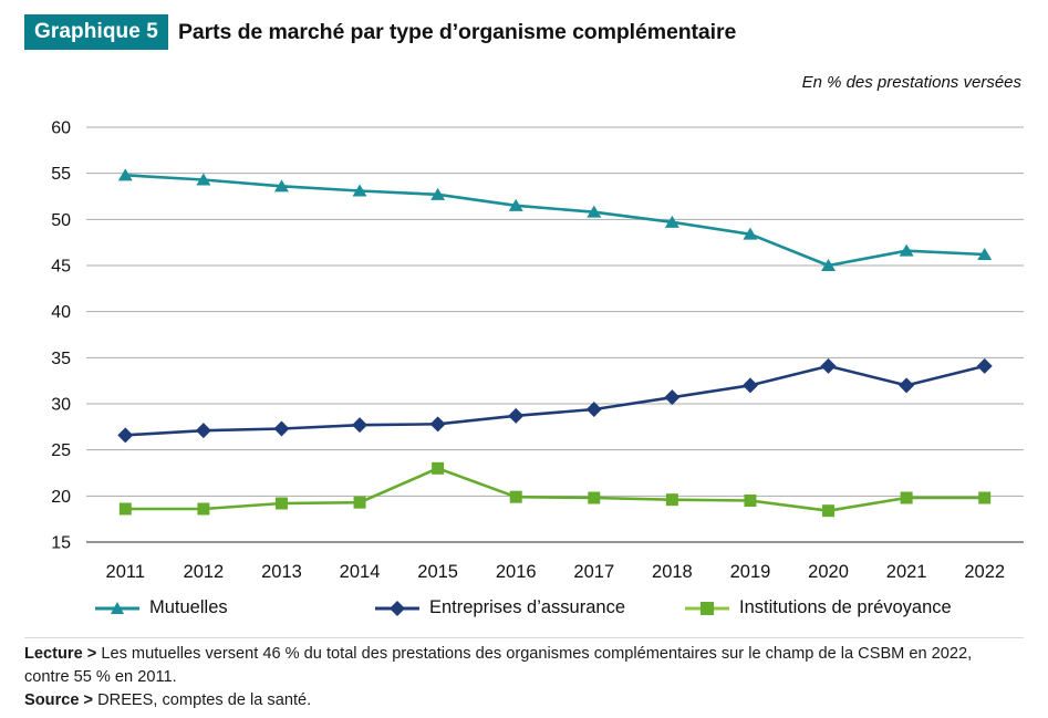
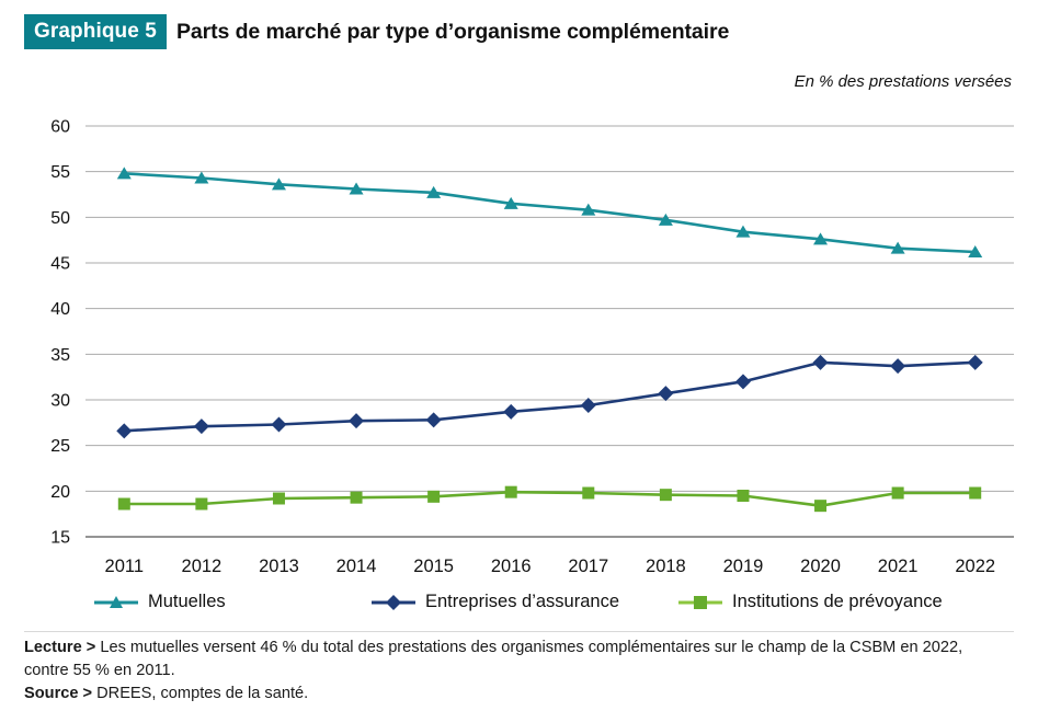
Institutions de prévoyance/2015: 23 -> 19
Mutuelles/2020: 45 -> 48
Entreprises d’assurance/2021: 32 -> 34
